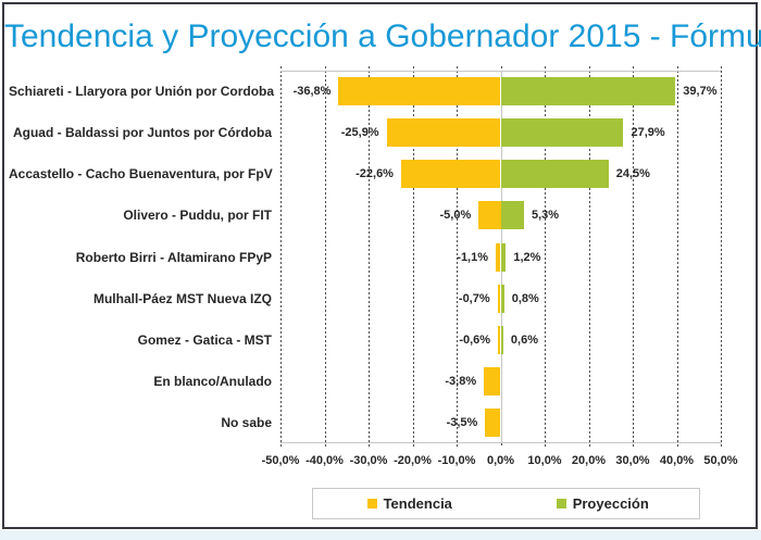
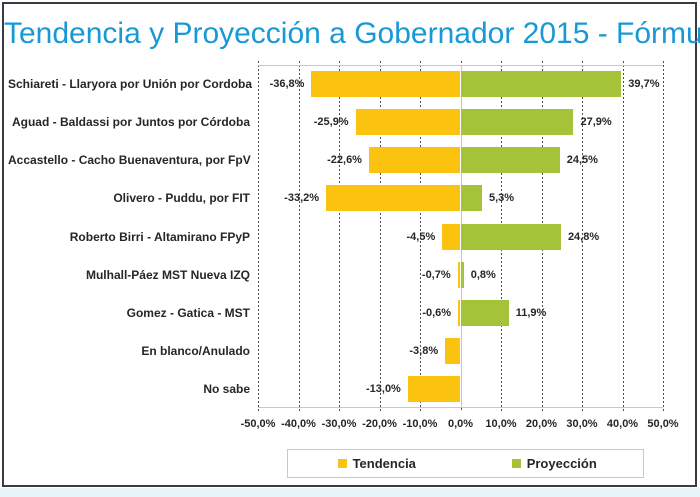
Tendencia/Olivero - Puddu, por FIT: -5,0% -> -33,2%
Tendencia/Roberto Birri - Altamirano FPyP: -1,1% -> -4,5%
Proyección/Roberto Birri - Altamirano FPyP: 1,2% -> 24,8%
Proyección/Gomez - Gatica - MST: 0,6% -> 11,9%
Tendencia/No sabe: -3,5% -> -13,0%
